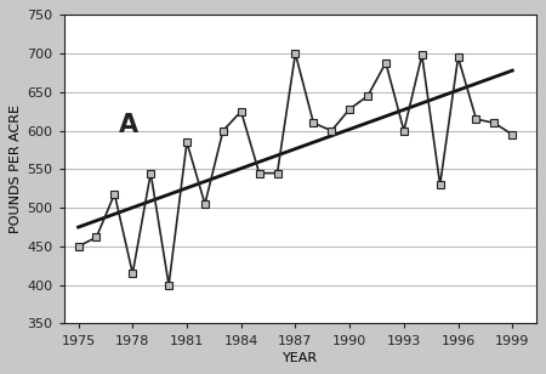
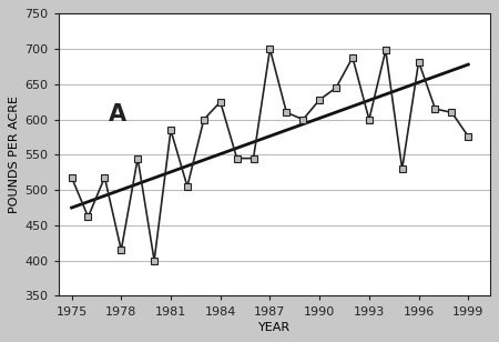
1975: 450 -> 518
1996: 695 -> 682
1999: 595 -> 576
